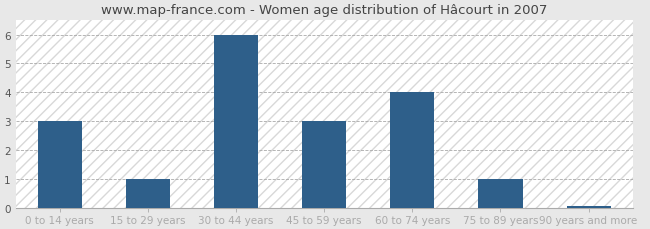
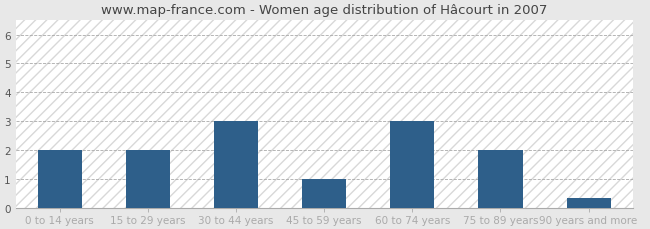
0 to 14 years: 3.00 -> 2.00
15 to 29 years: 1.00 -> 2.00
30 to 44 years: 6.00 -> 3.00
45 to 59 years: 3.00 -> 1.00
60 to 74 years: 4.00 -> 3.00
75 to 89 years: 1.00 -> 2.00
90 years and more: 0.07 -> 0.35
